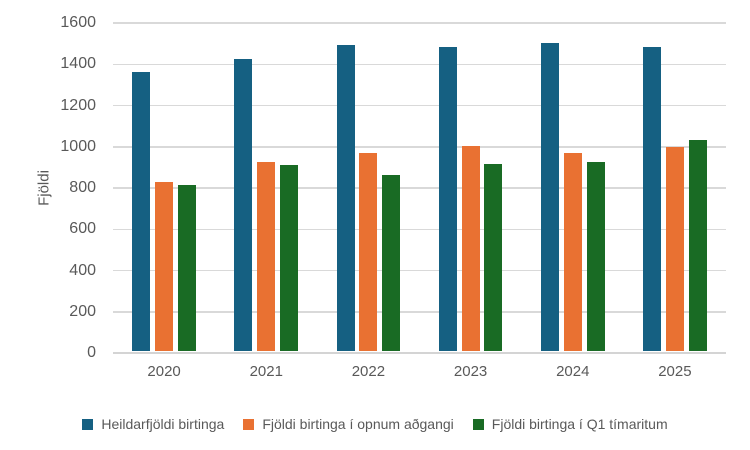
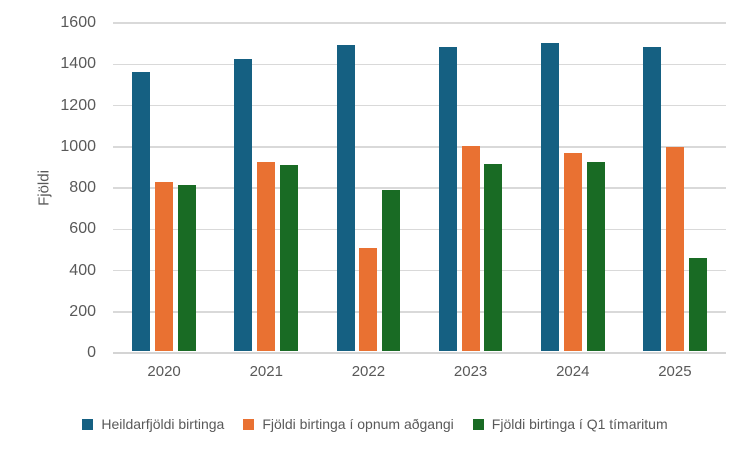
Fjöldi birtinga í opnum aðgangi/2022: 960 -> 500
Fjöldi birtinga í Q1 tímaritum/2022: 860 -> 780
Fjöldi birtinga í Q1 tímaritum/2025: 1020 -> 450
